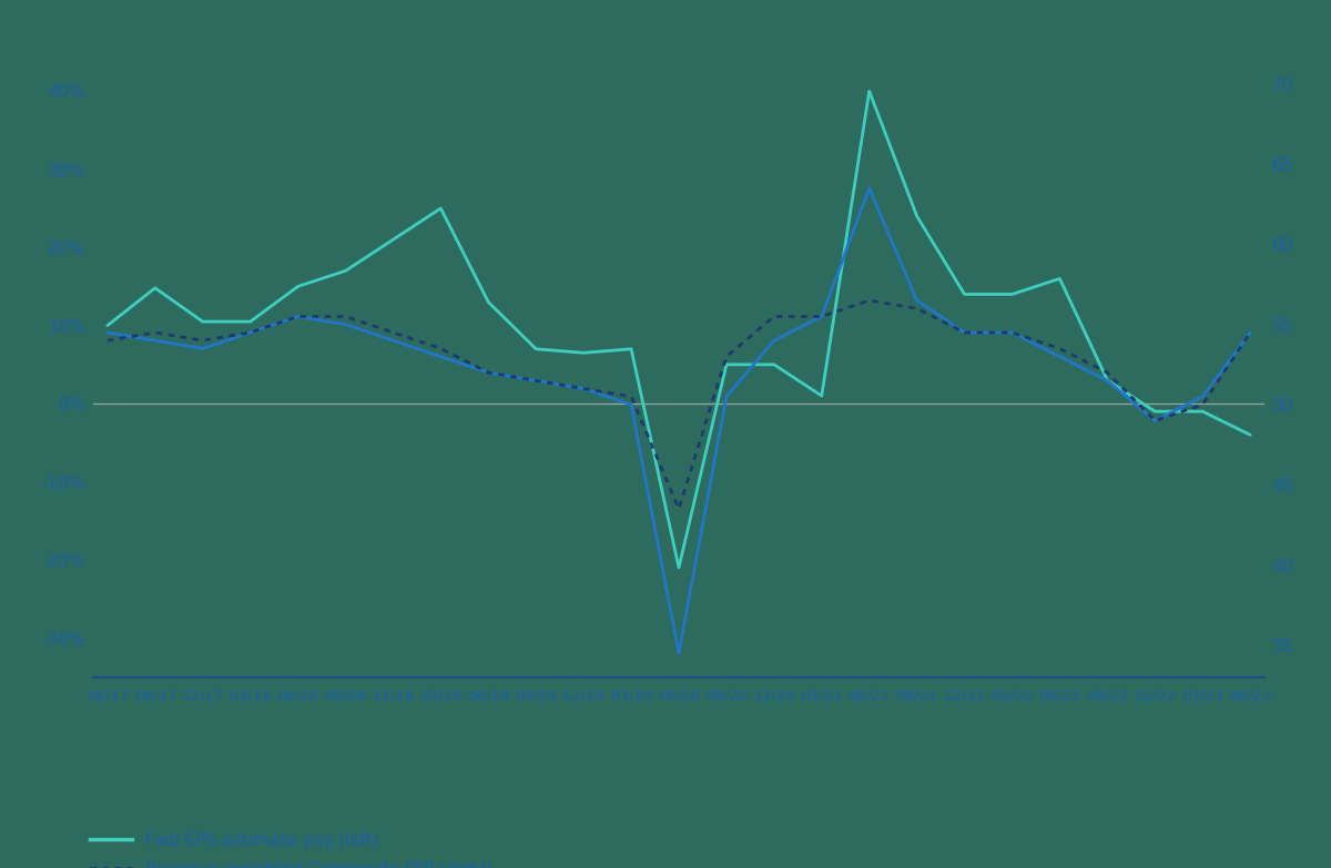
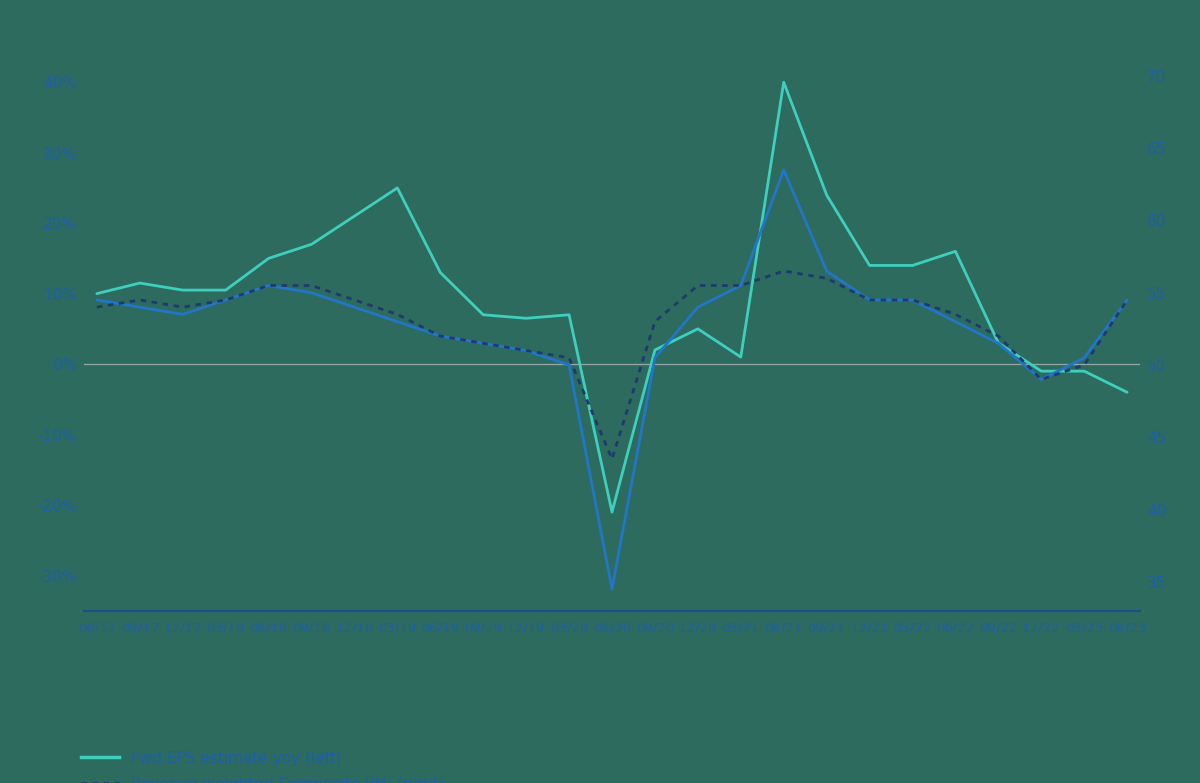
Fwd EPS estimate yoy (left)/09/17: 14.8% -> 11.5%
Fwd EPS estimate yoy (left)/09/20: 5.0% -> 2.0%
